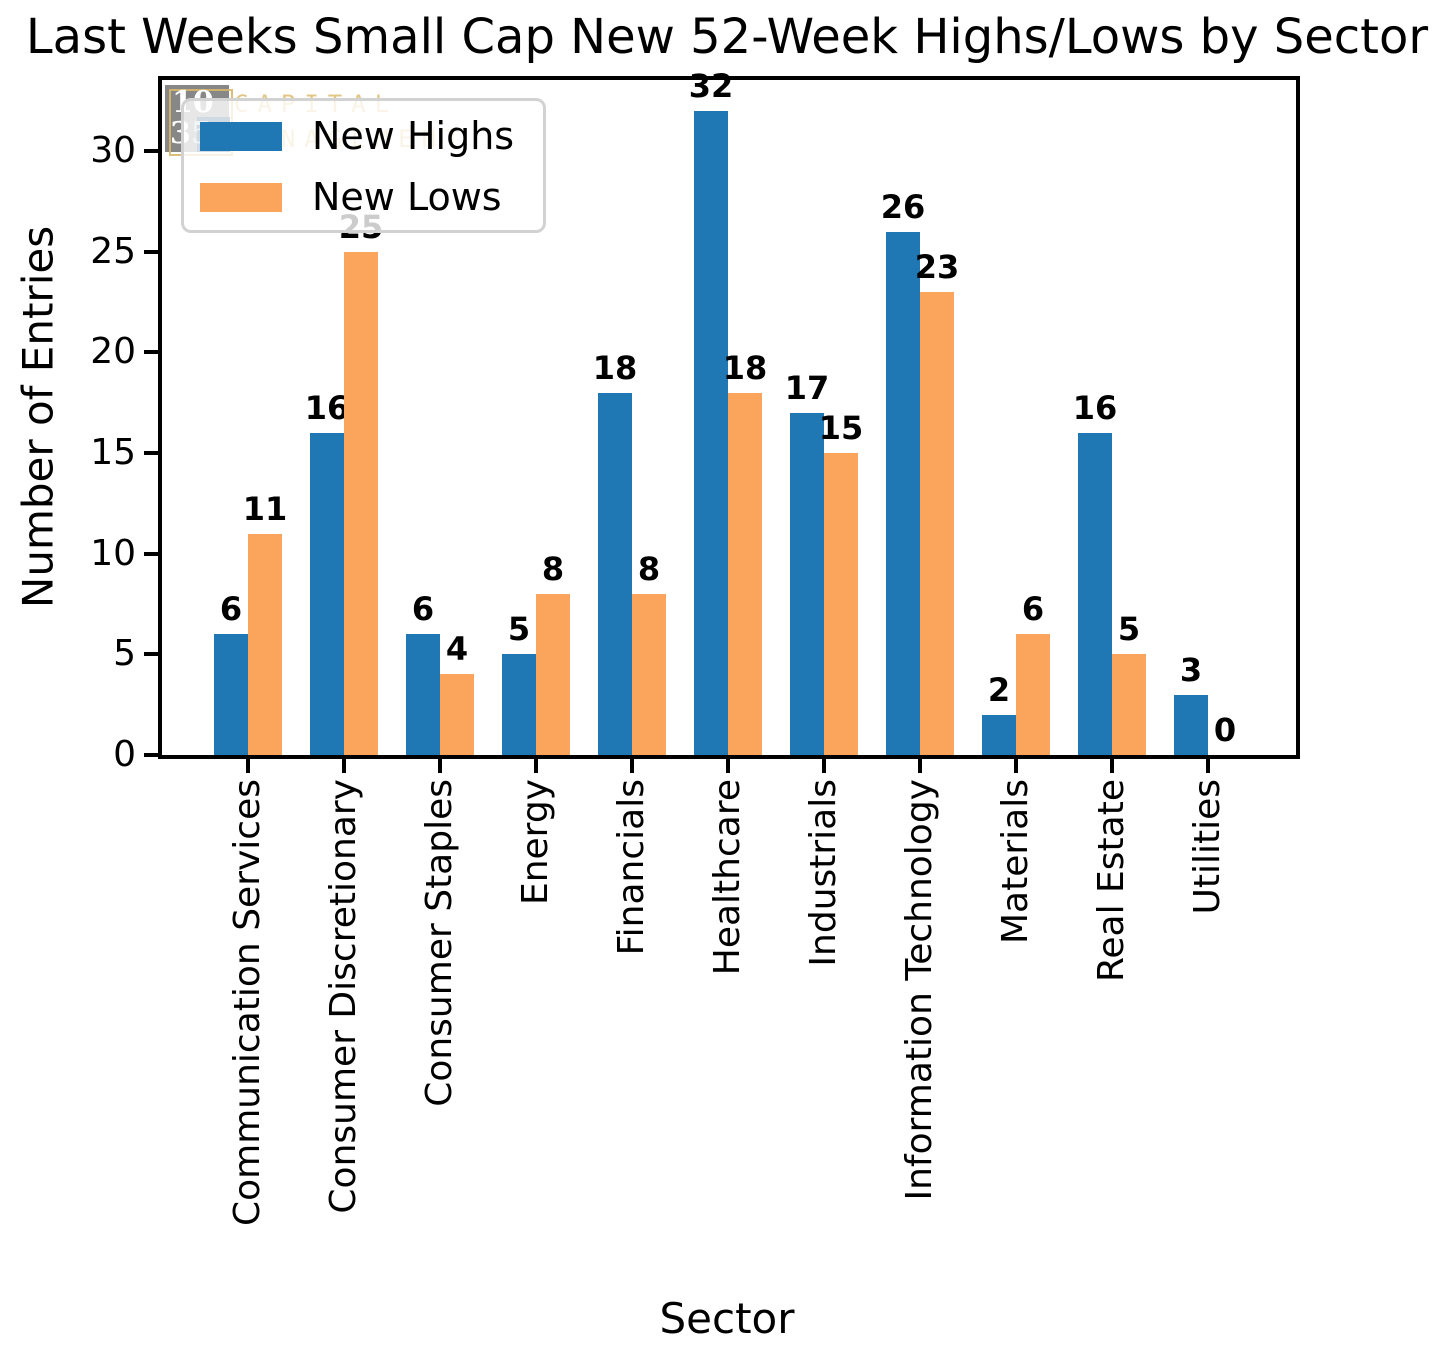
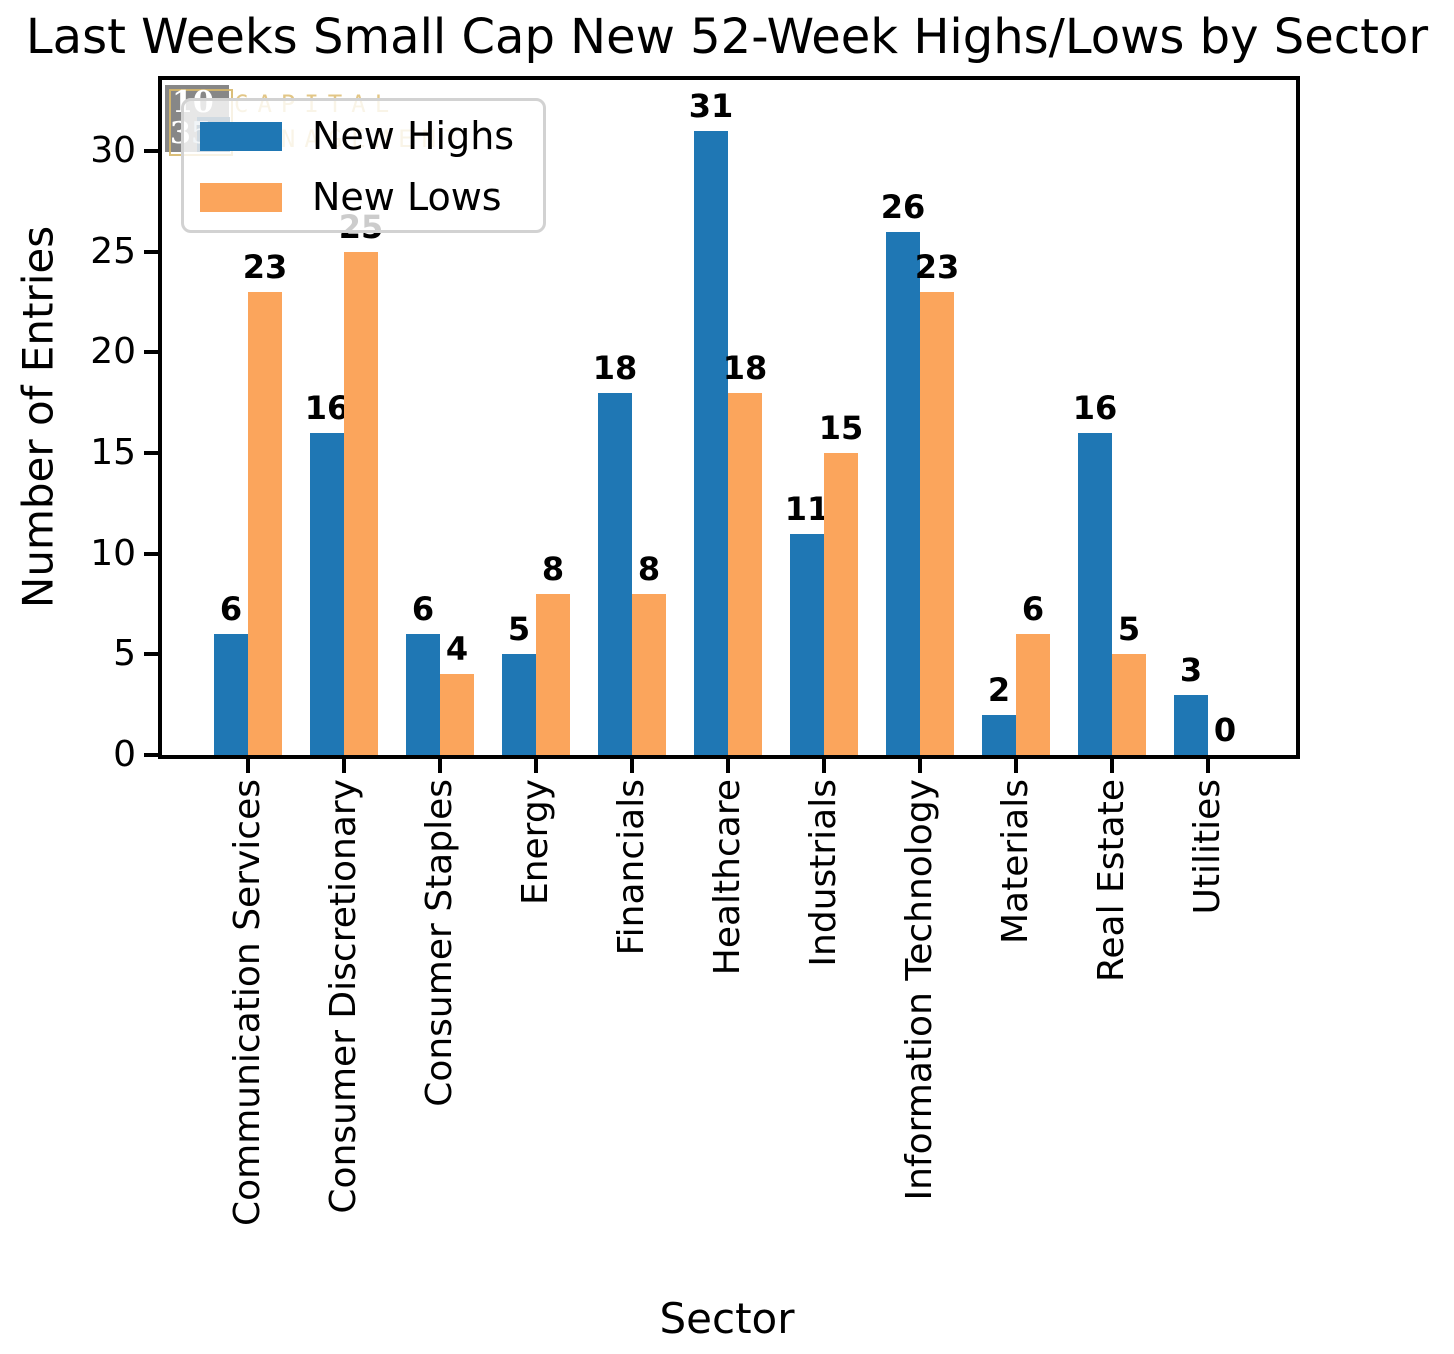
New Lows/Communication Services: 11 -> 23
New Highs/Healthcare: 32 -> 31
New Highs/Industrials: 17 -> 11
